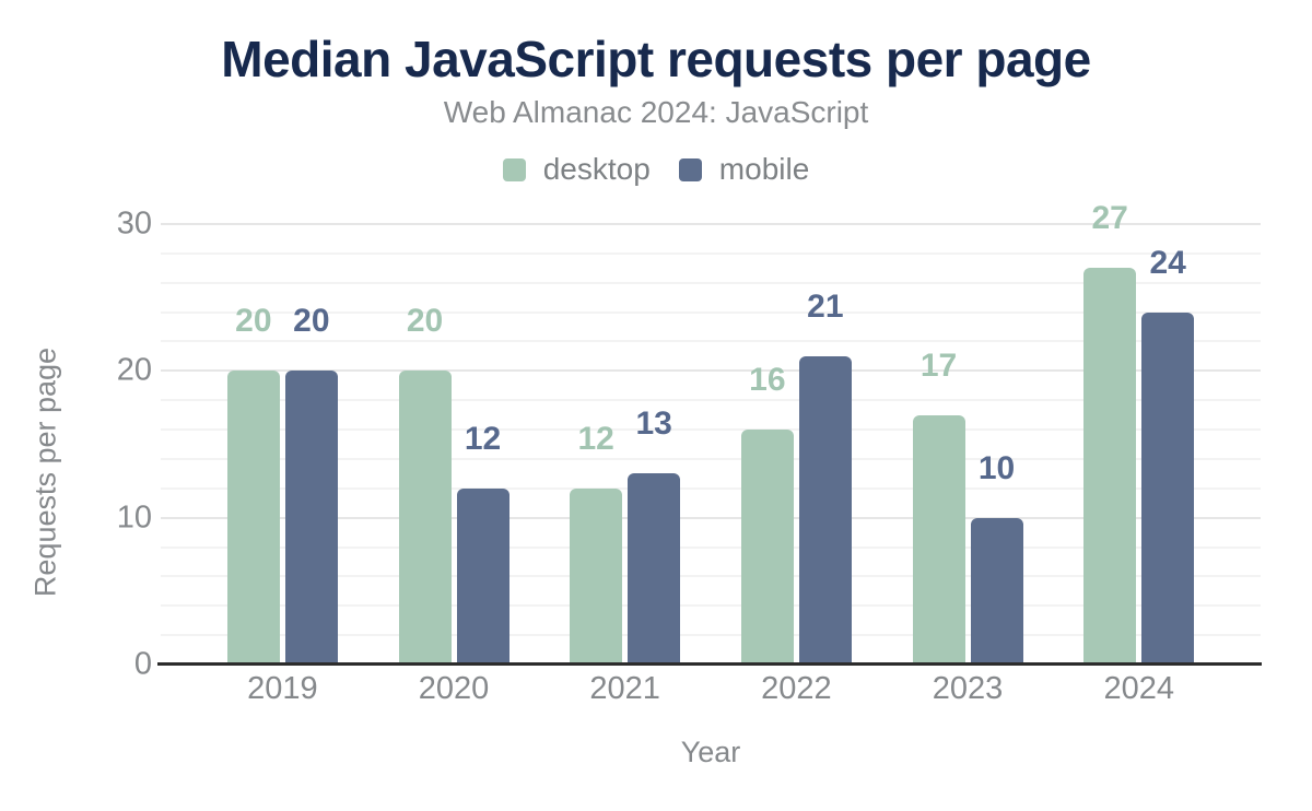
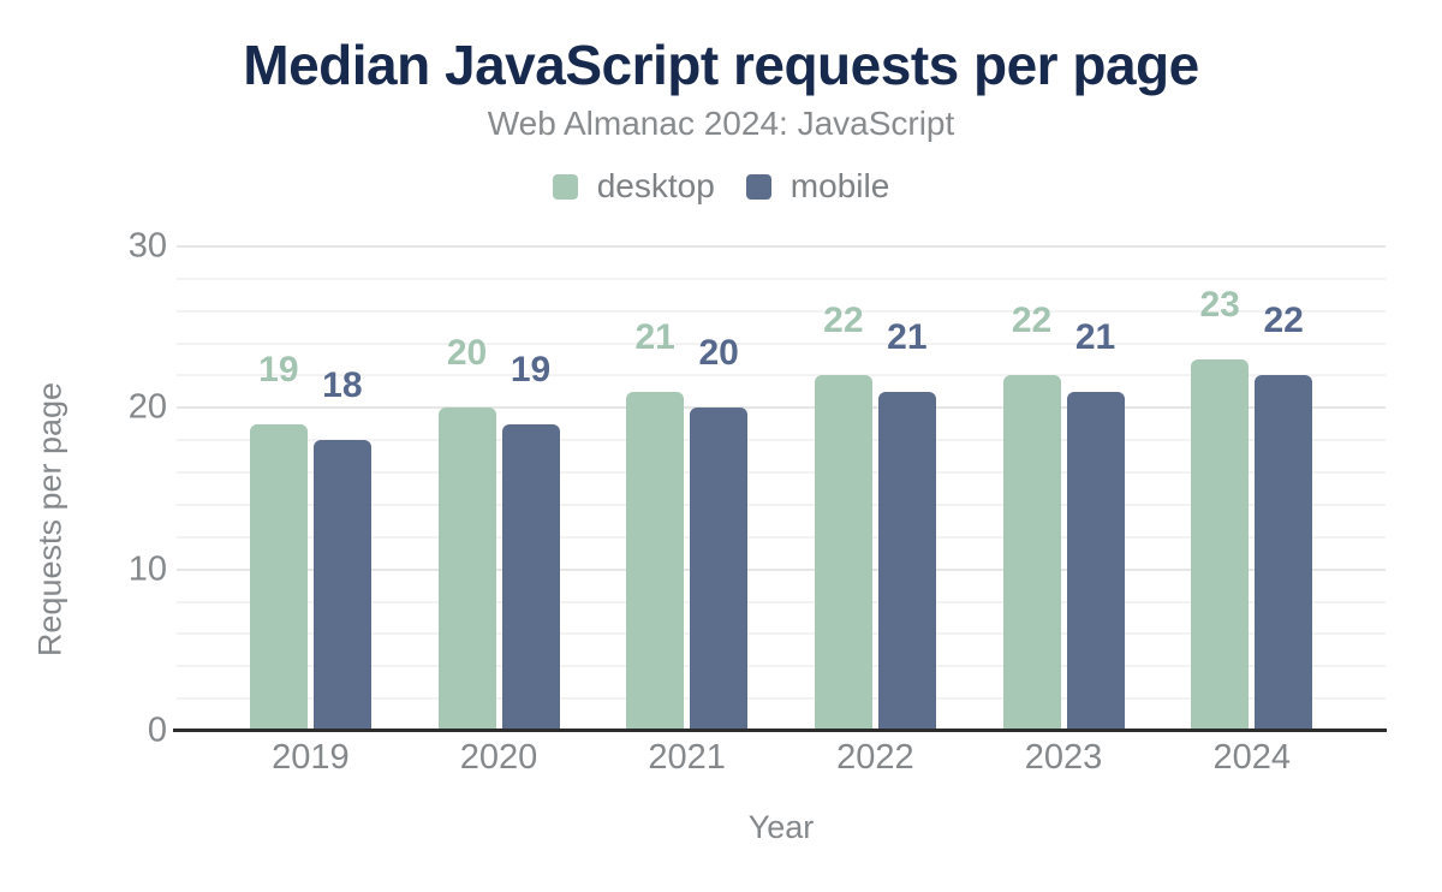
desktop/2019: 20 -> 19
mobile/2019: 20 -> 18
mobile/2020: 12 -> 19
desktop/2021: 12 -> 21
mobile/2021: 13 -> 20
desktop/2022: 16 -> 22
desktop/2023: 17 -> 22
mobile/2023: 10 -> 21
desktop/2024: 27 -> 23
mobile/2024: 24 -> 22
